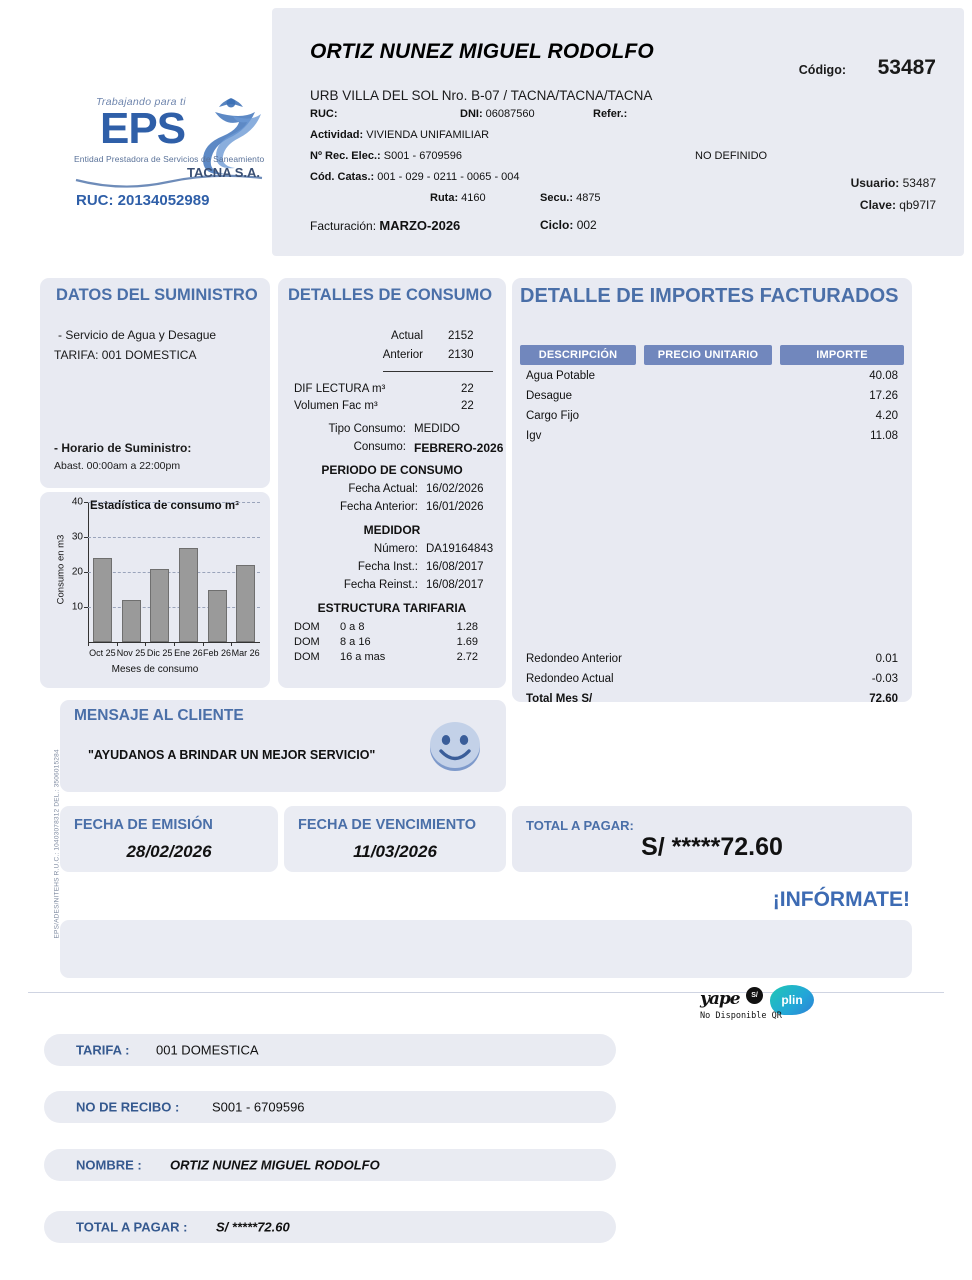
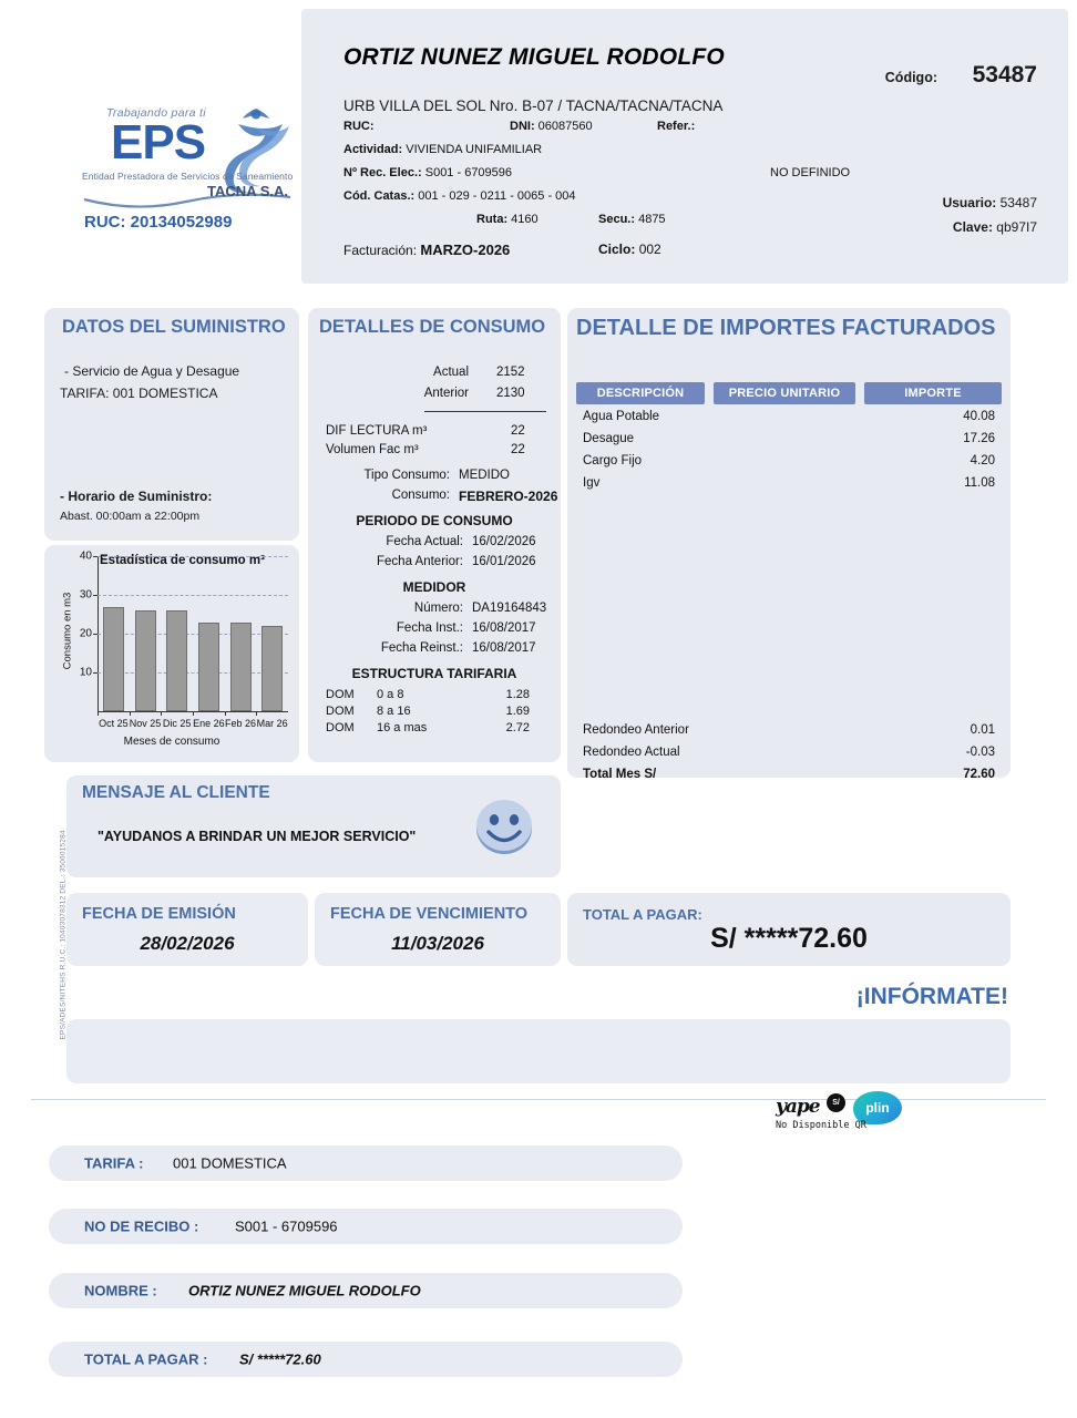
Oct 25: 24 -> 27
Nov 25: 12 -> 26
Dic 25: 21 -> 26
Ene 26: 27 -> 23
Feb 26: 15 -> 23
